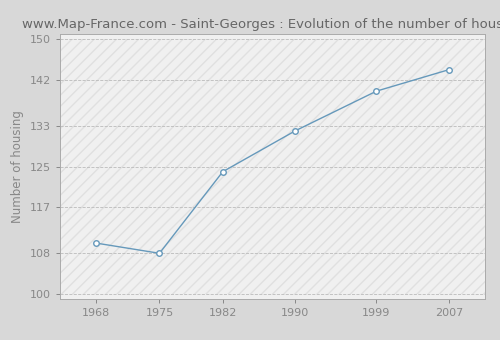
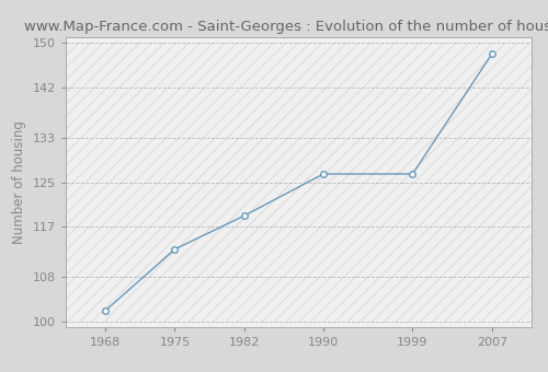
1968: 110.0 -> 102.0
1975: 108.0 -> 113.0
1982: 124.0 -> 119.0
1990: 132.0 -> 126.5
1999: 139.8 -> 126.5
2007: 144.0 -> 148.0
